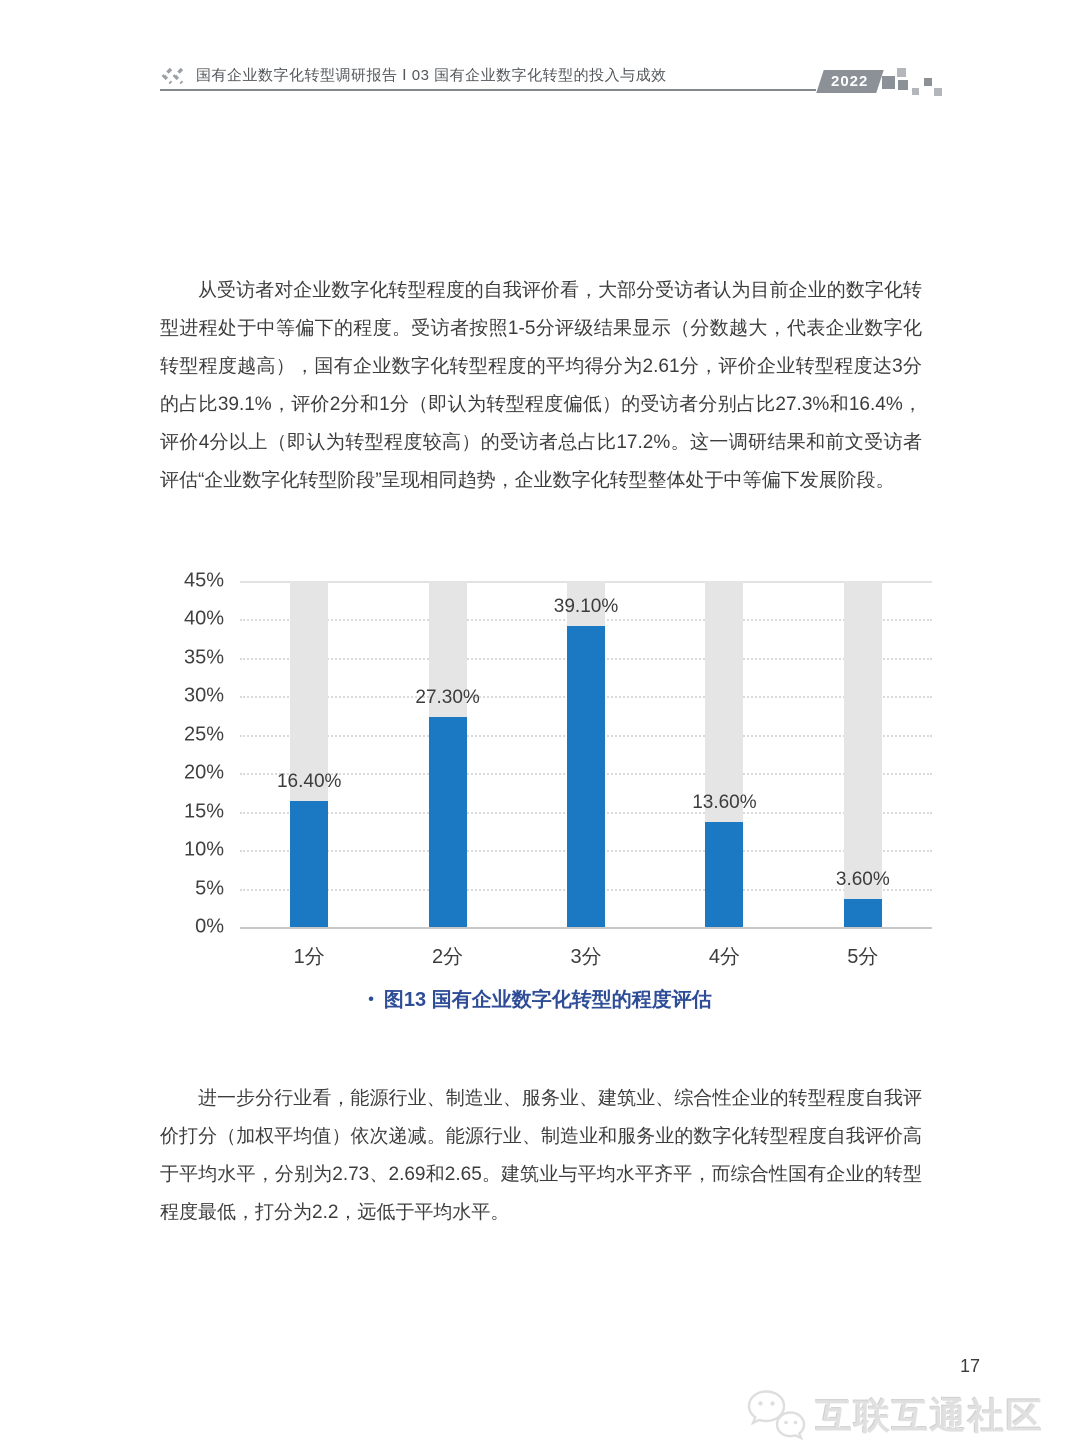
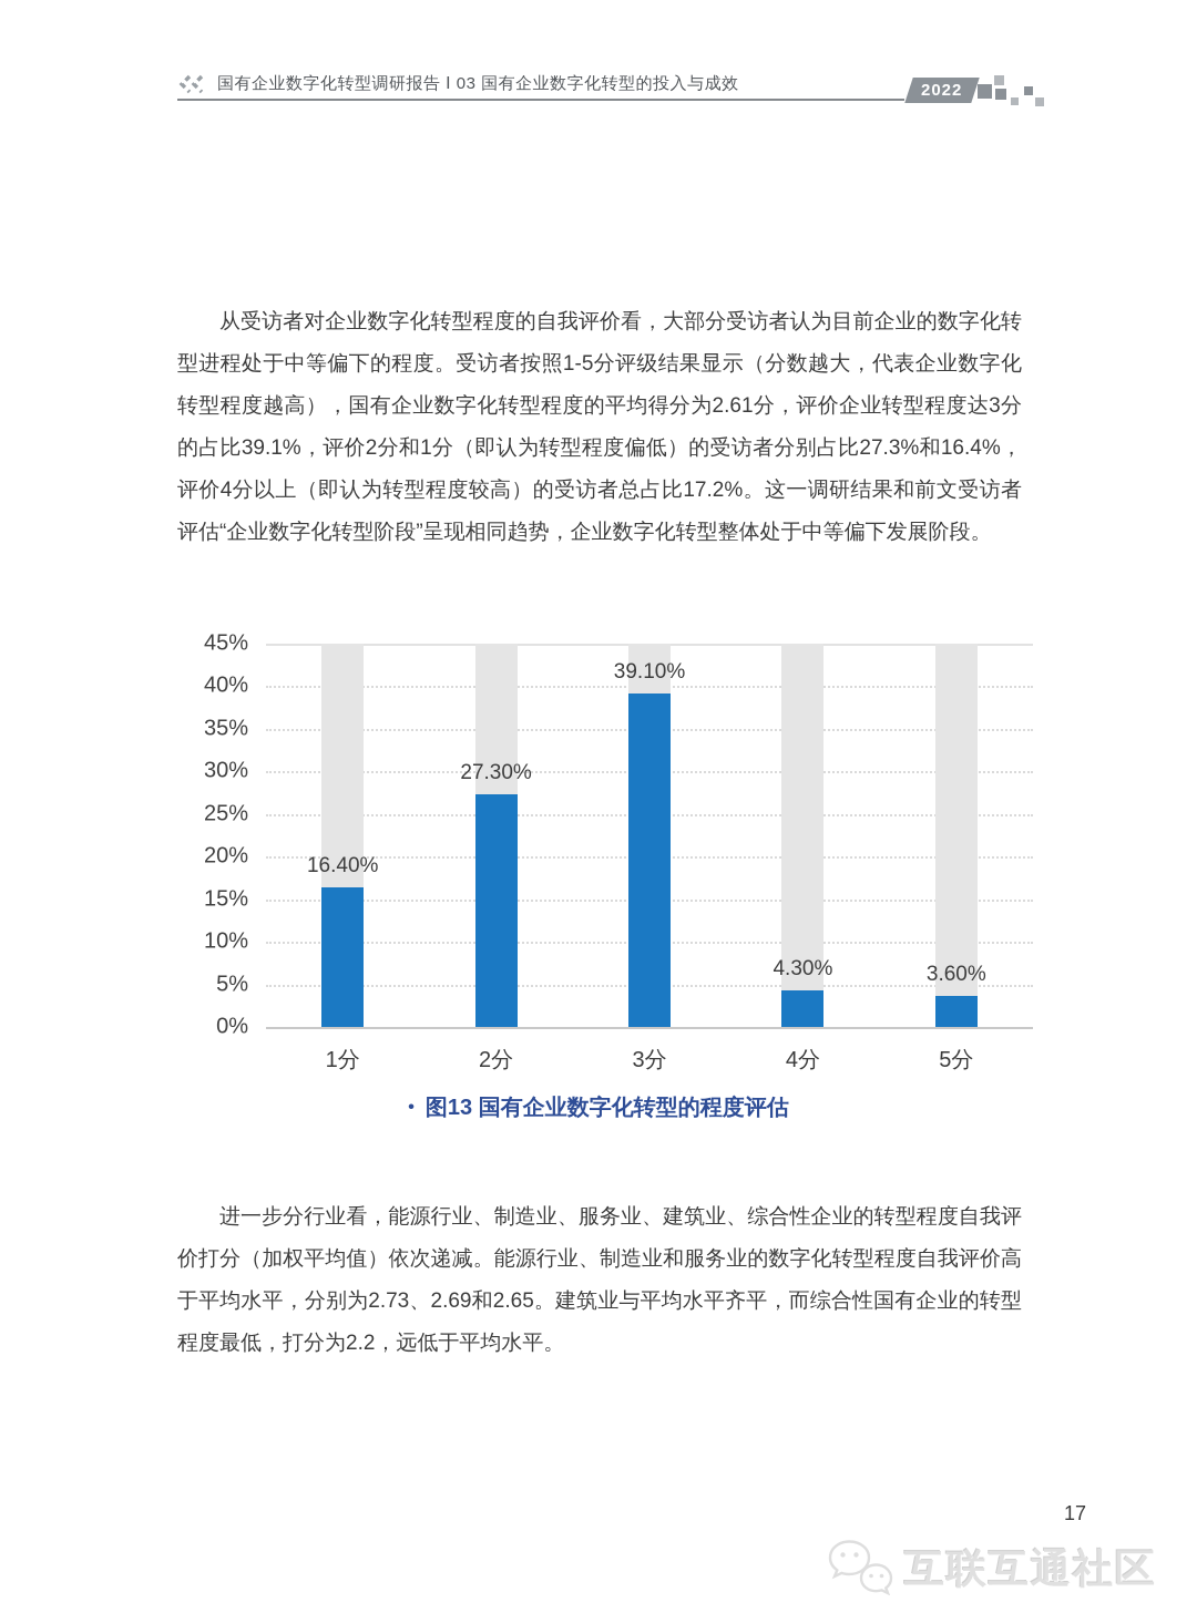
4分: 13.60% -> 4.30%
